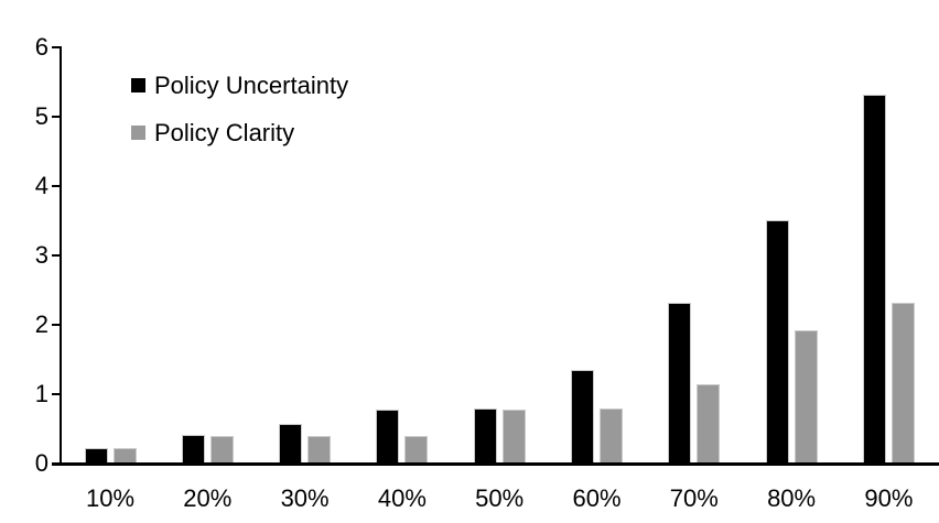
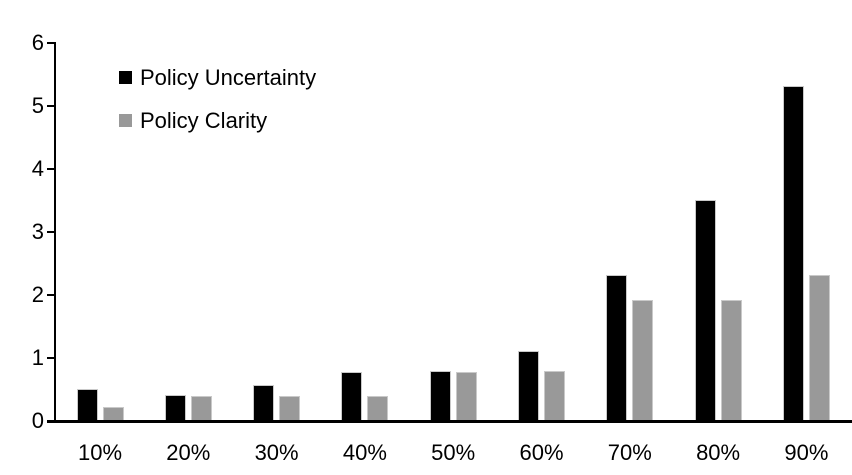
Policy Uncertainty/10%: 0.2 -> 0.5
Policy Uncertainty/60%: 1.3 -> 1.1
Policy Clarity/70%: 1.1 -> 1.9
